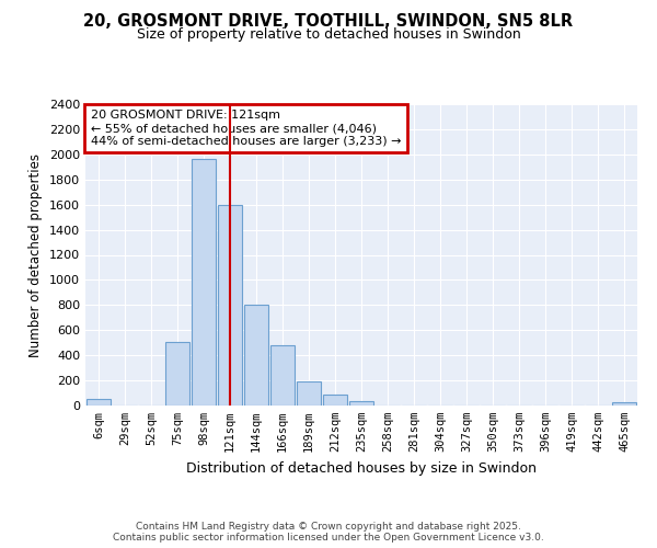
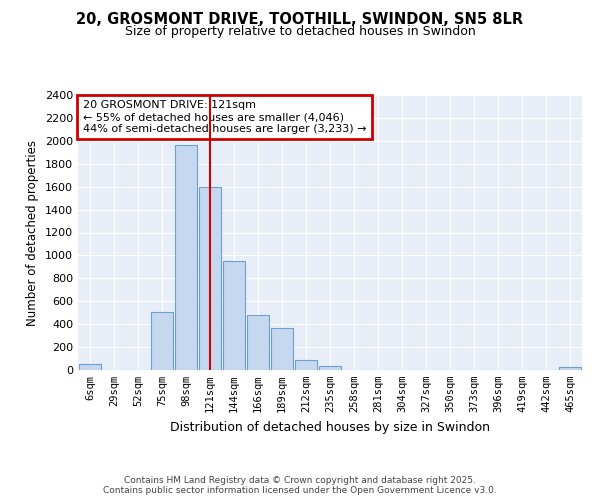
144sqm: 800 -> 950
189sqm: 200 -> 370
